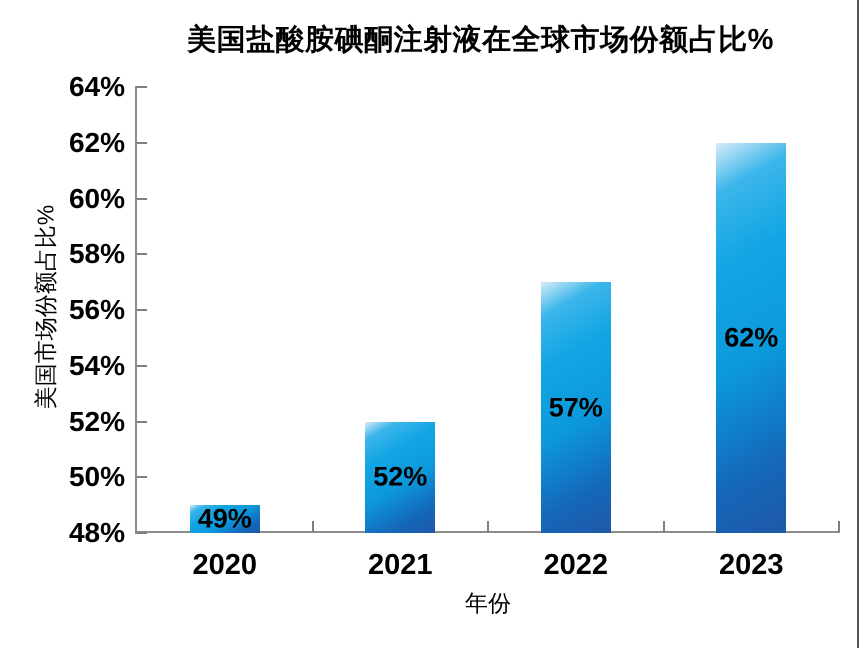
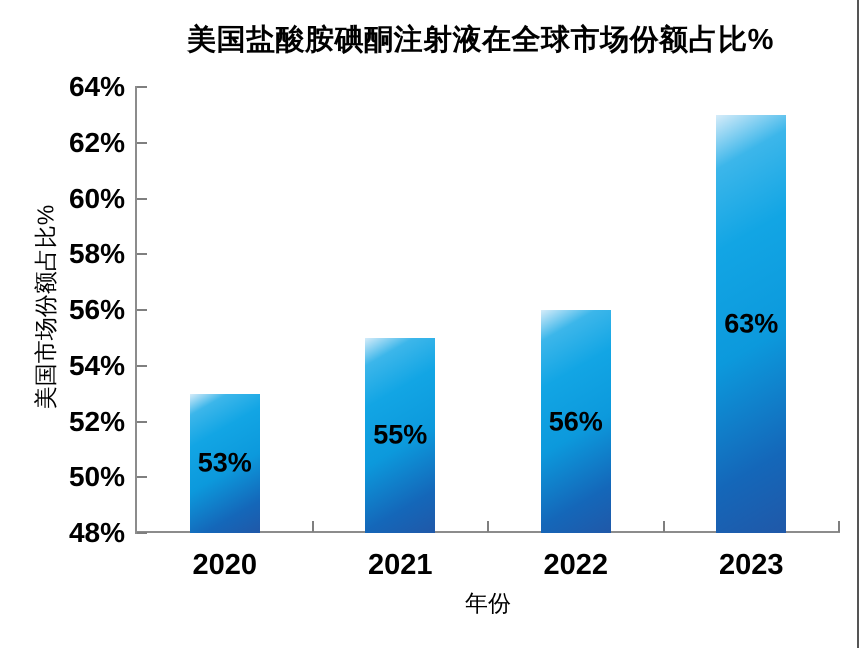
2020: 49% -> 53%
2021: 52% -> 55%
2022: 57% -> 56%
2023: 62% -> 63%
